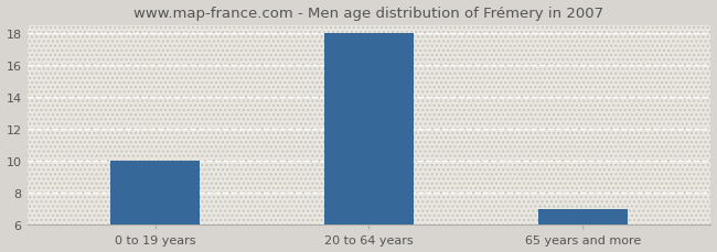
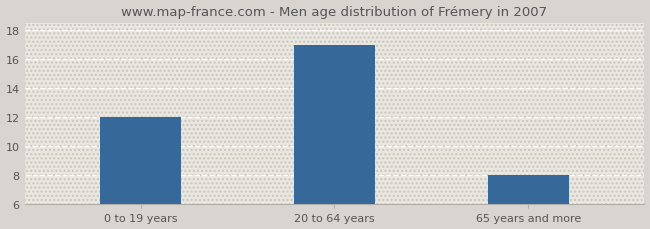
0 to 19 years: 10 -> 12
20 to 64 years: 18 -> 17
65 years and more: 7 -> 8
